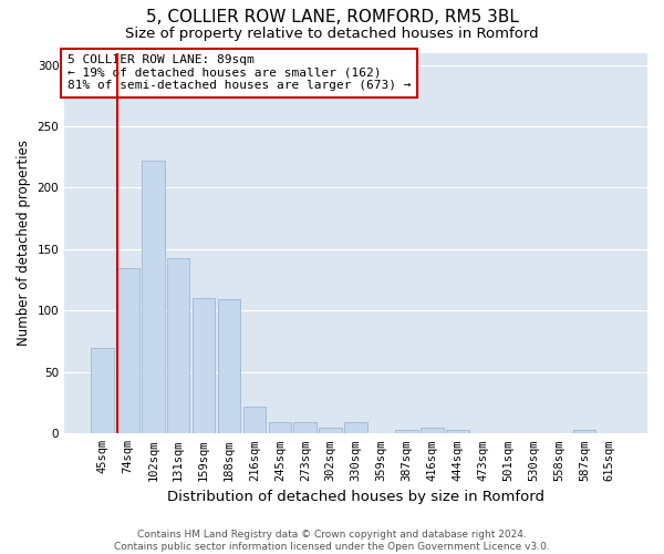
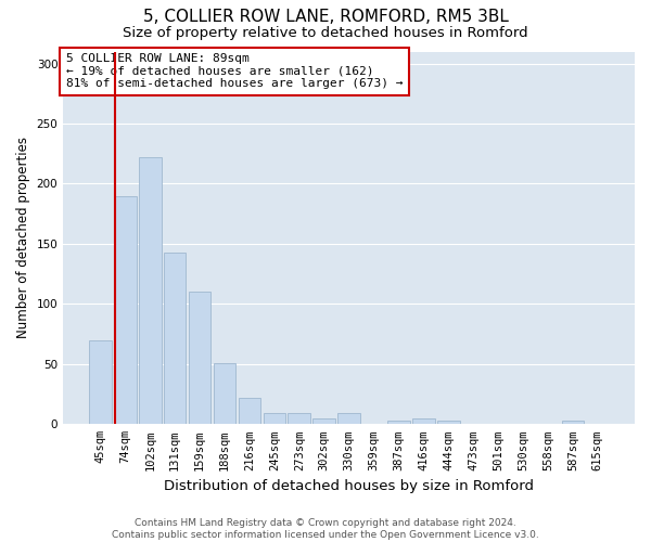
74sqm: 135 -> 190
188sqm: 109 -> 51
